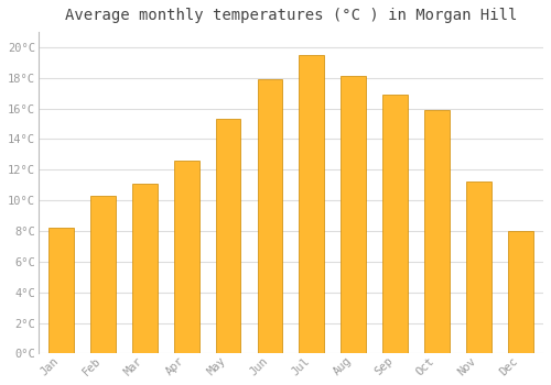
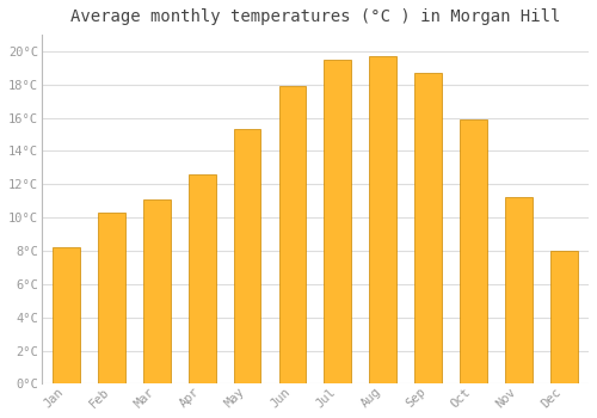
Aug: 18.1°C -> 19.7°C
Sep: 16.9°C -> 18.7°C
